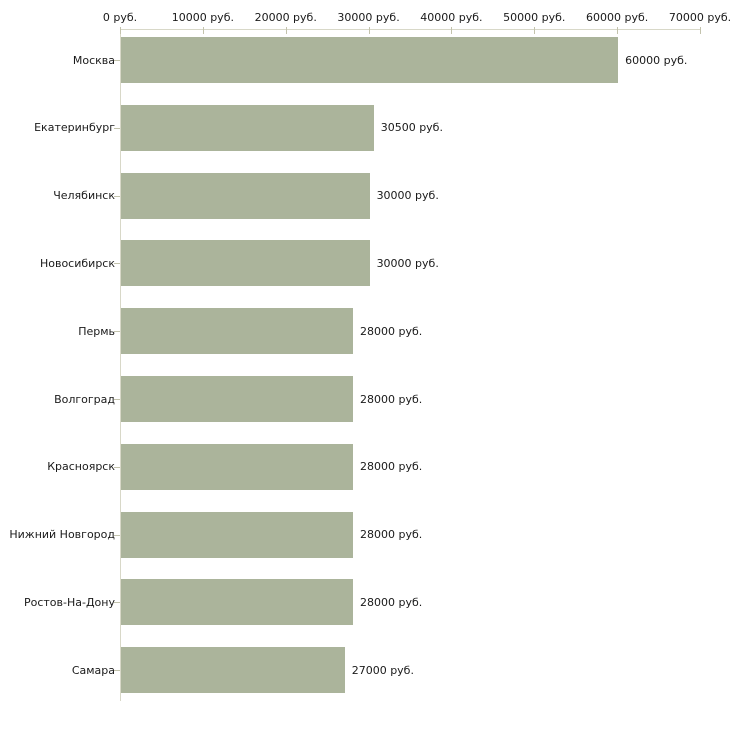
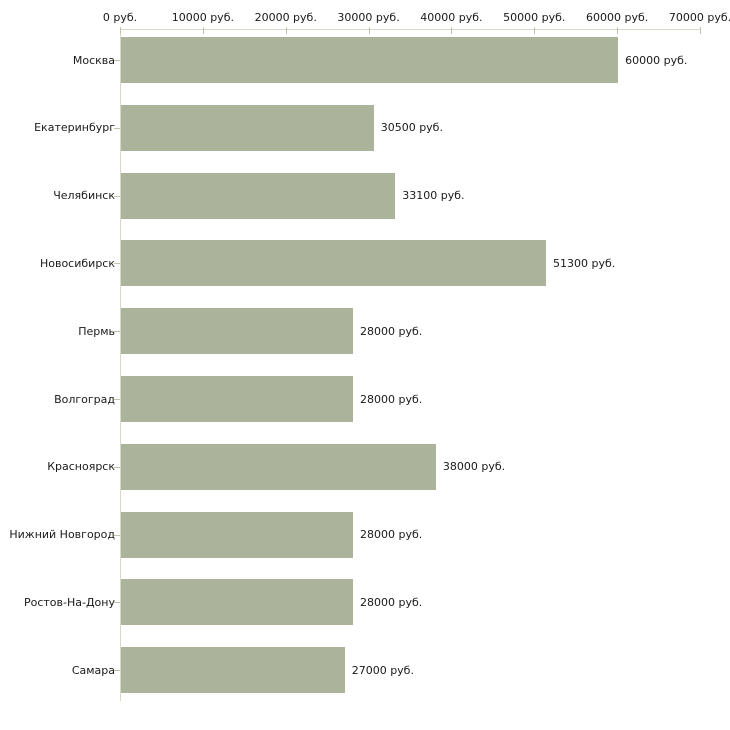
Челябинск: 30000 -> 33100
Новосибирск: 30000 -> 51300
Красноярск: 28000 -> 38000
